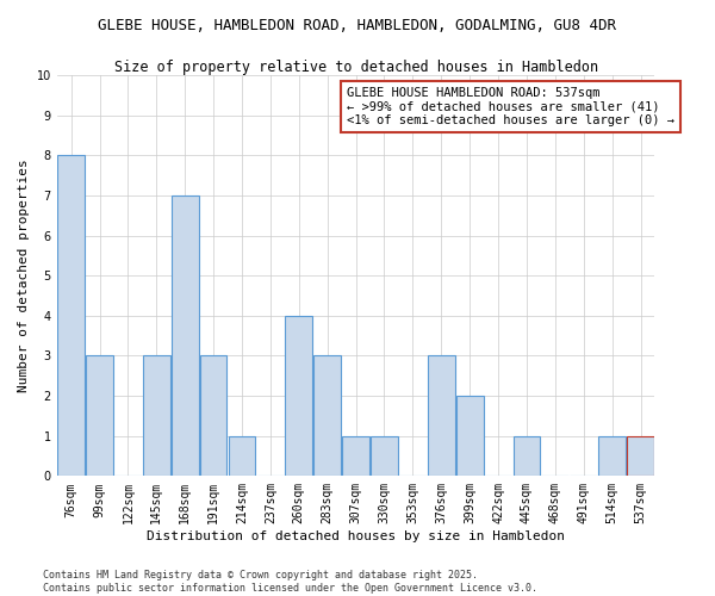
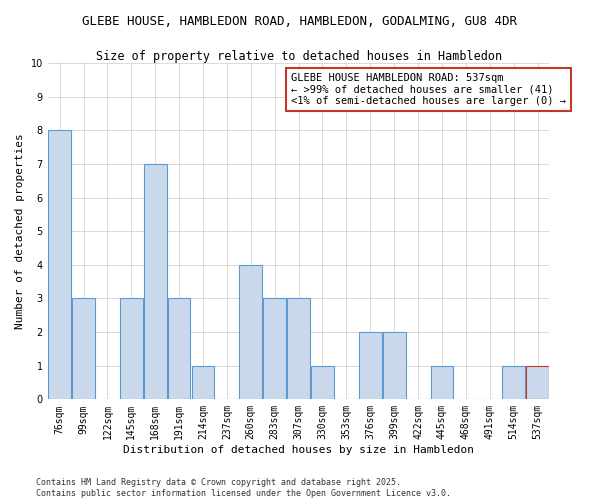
307sqm: 1 -> 3
376sqm: 3 -> 2
